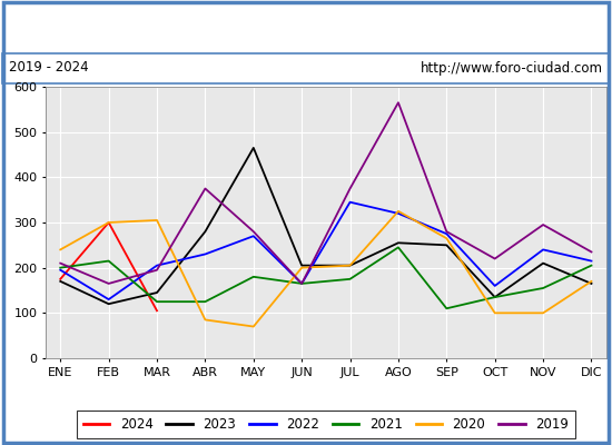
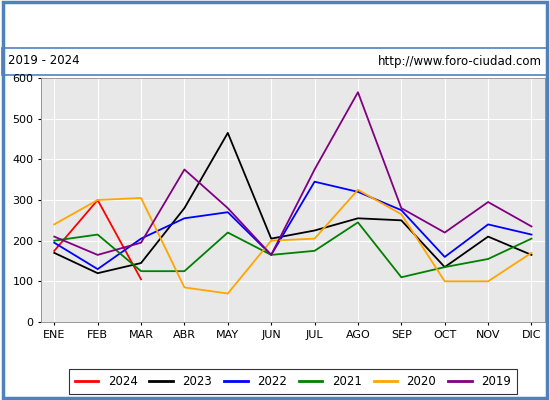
2022/ABR: 230 -> 255
2021/MAY: 180 -> 220
2023/JUL: 205 -> 225
